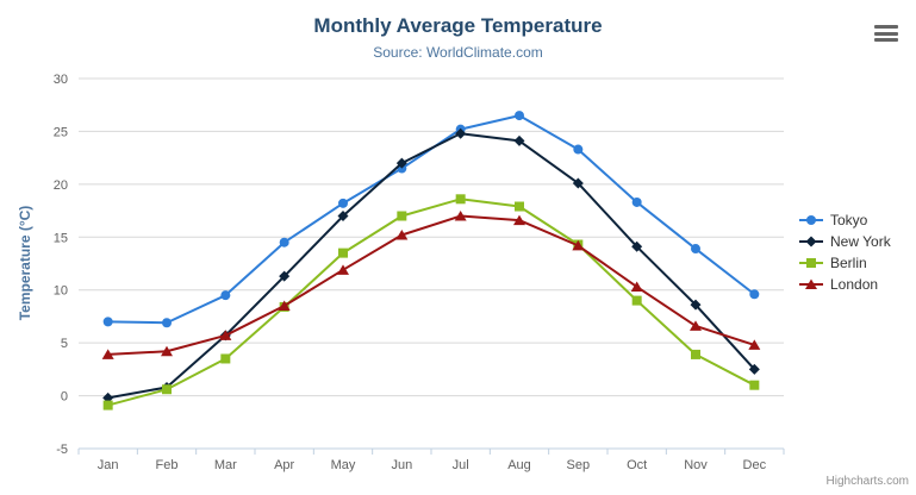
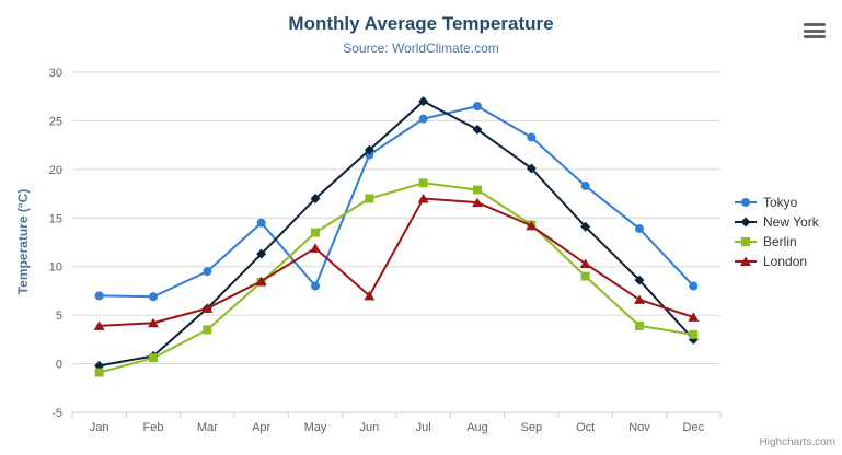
Tokyo/May: 18 -> 8
London/Jun: 15 -> 7
New York/Jul: 25 -> 27
Tokyo/Dec: 10 -> 8
Berlin/Dec: 1 -> 3
